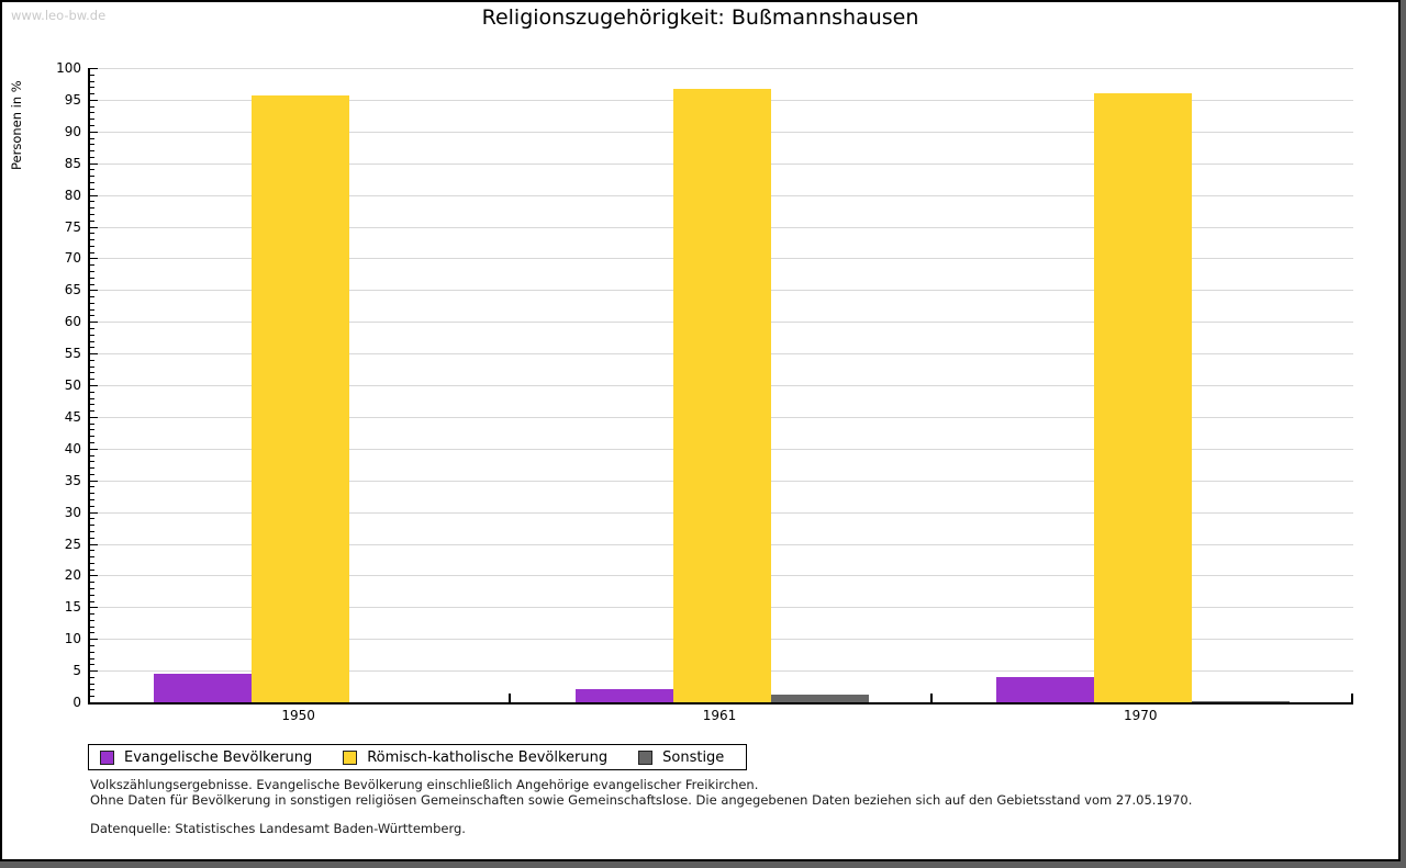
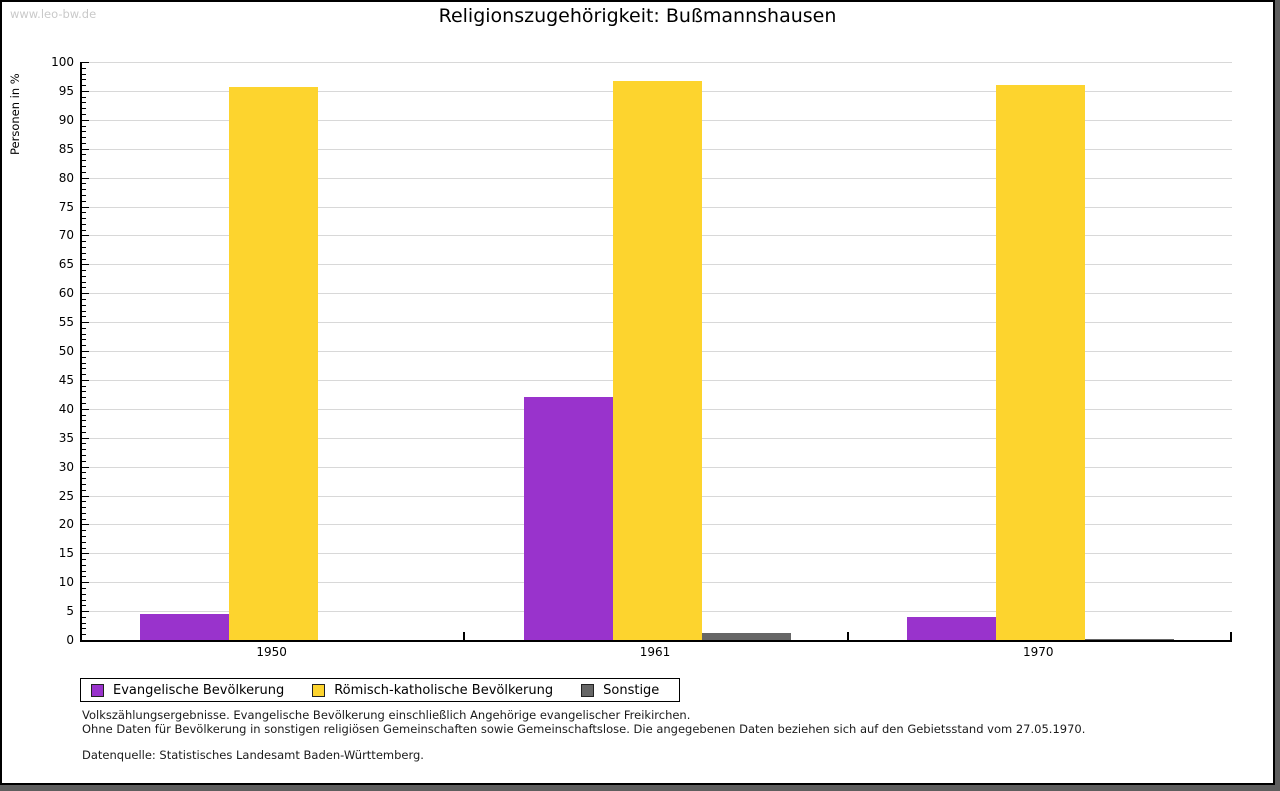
Evangelische Bevölkerung/1961: 2 -> 42
